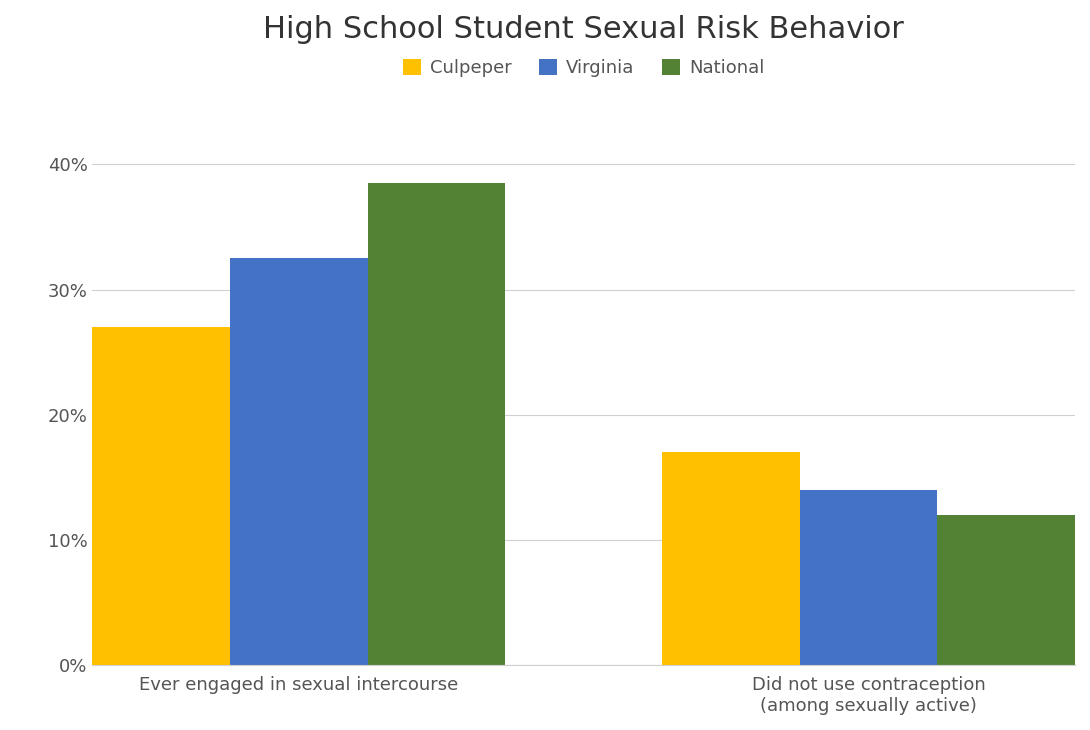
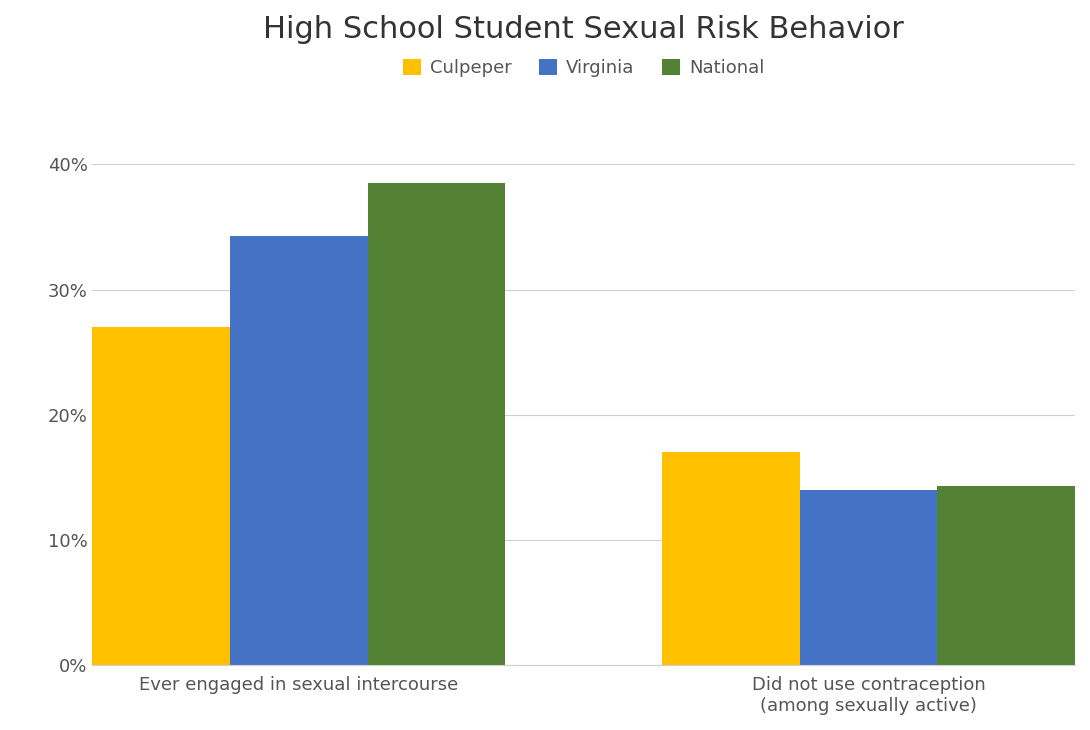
Virginia/Ever engaged in sexual intercourse: 32.5% -> 34.3%
National/Did not use contraception (among sexually active): 12.0% -> 14.3%
